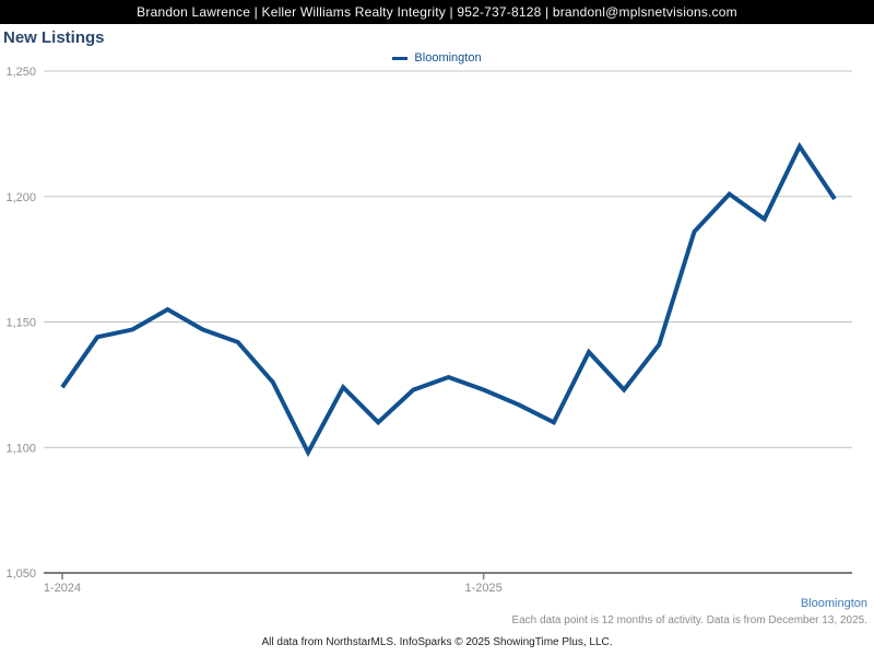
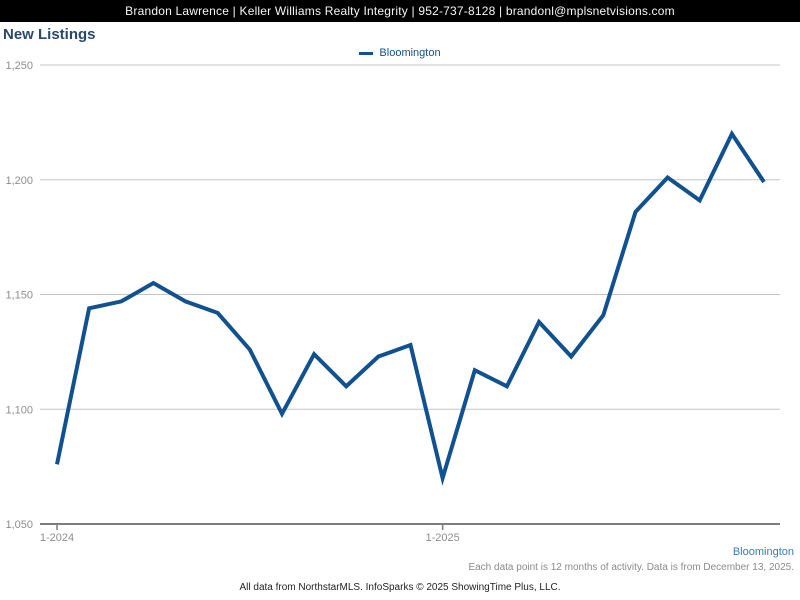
1-2024: 1124 -> 1076
1-2025: 1123 -> 1070
